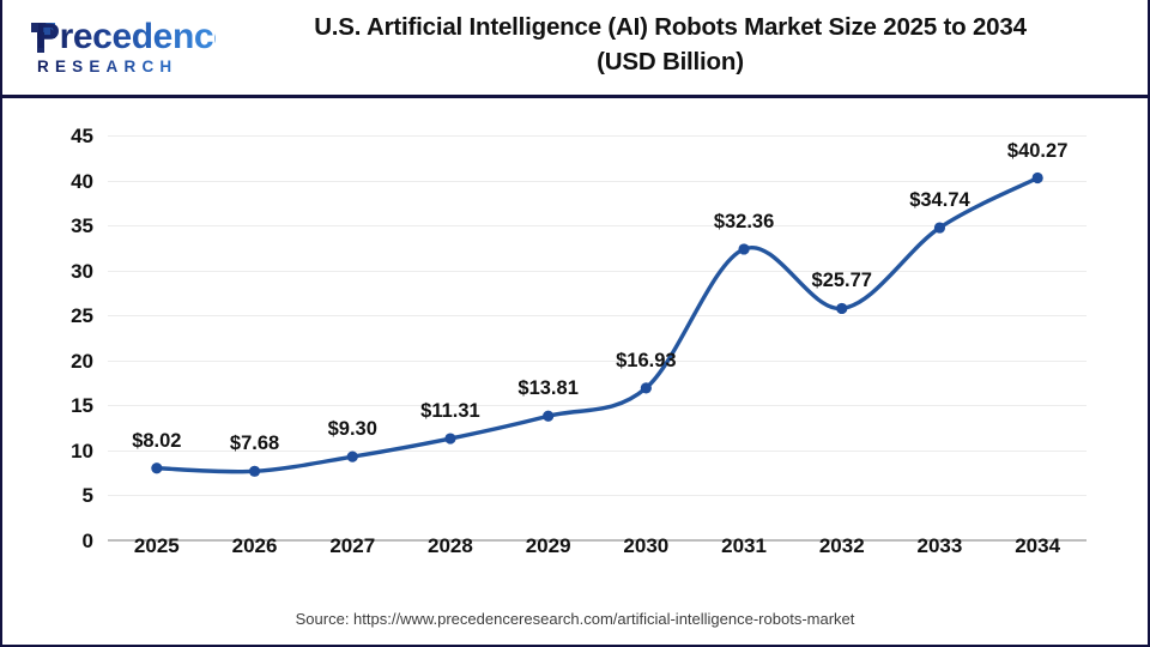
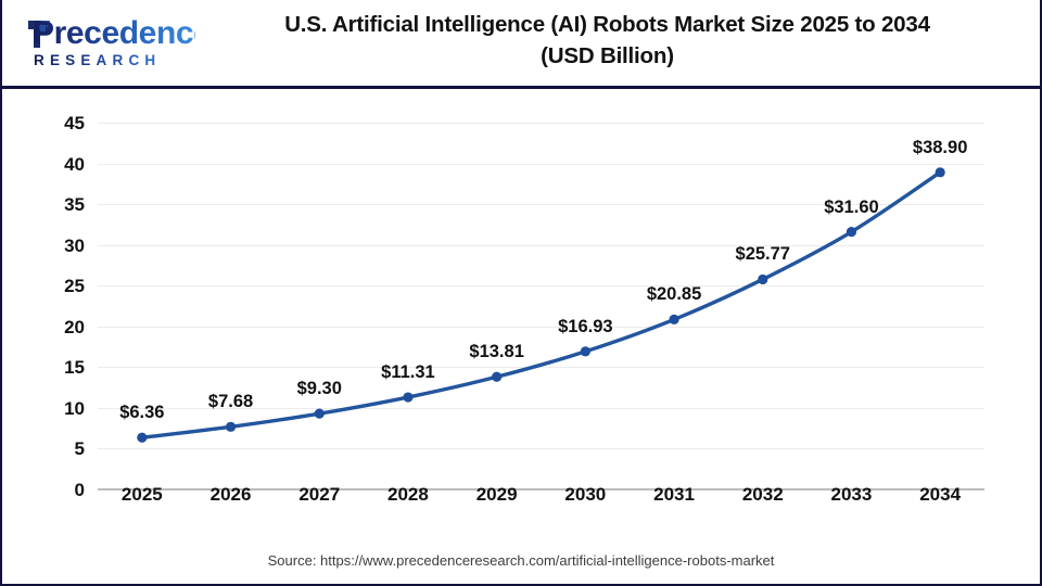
2025: $8.02 -> $6.36
2031: $32.36 -> $20.85
2033: $34.74 -> $31.60
2034: $40.27 -> $38.90
